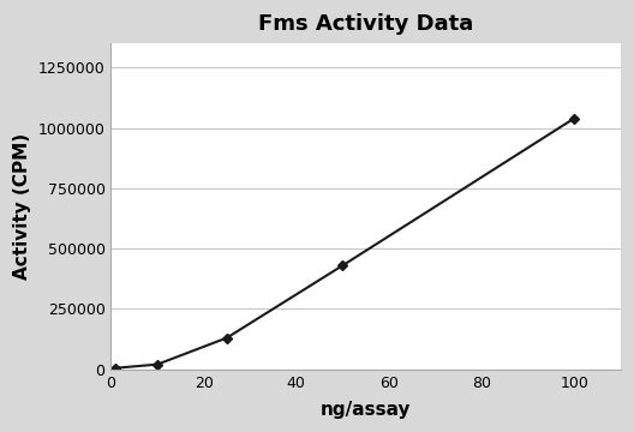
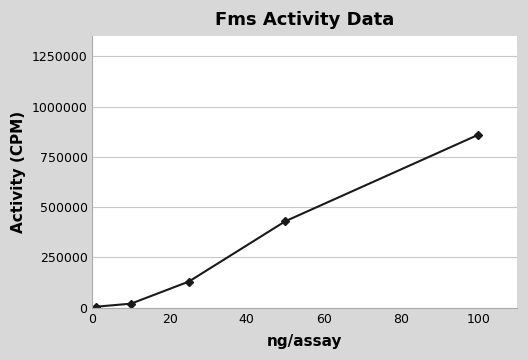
100: 1040000 -> 860000
